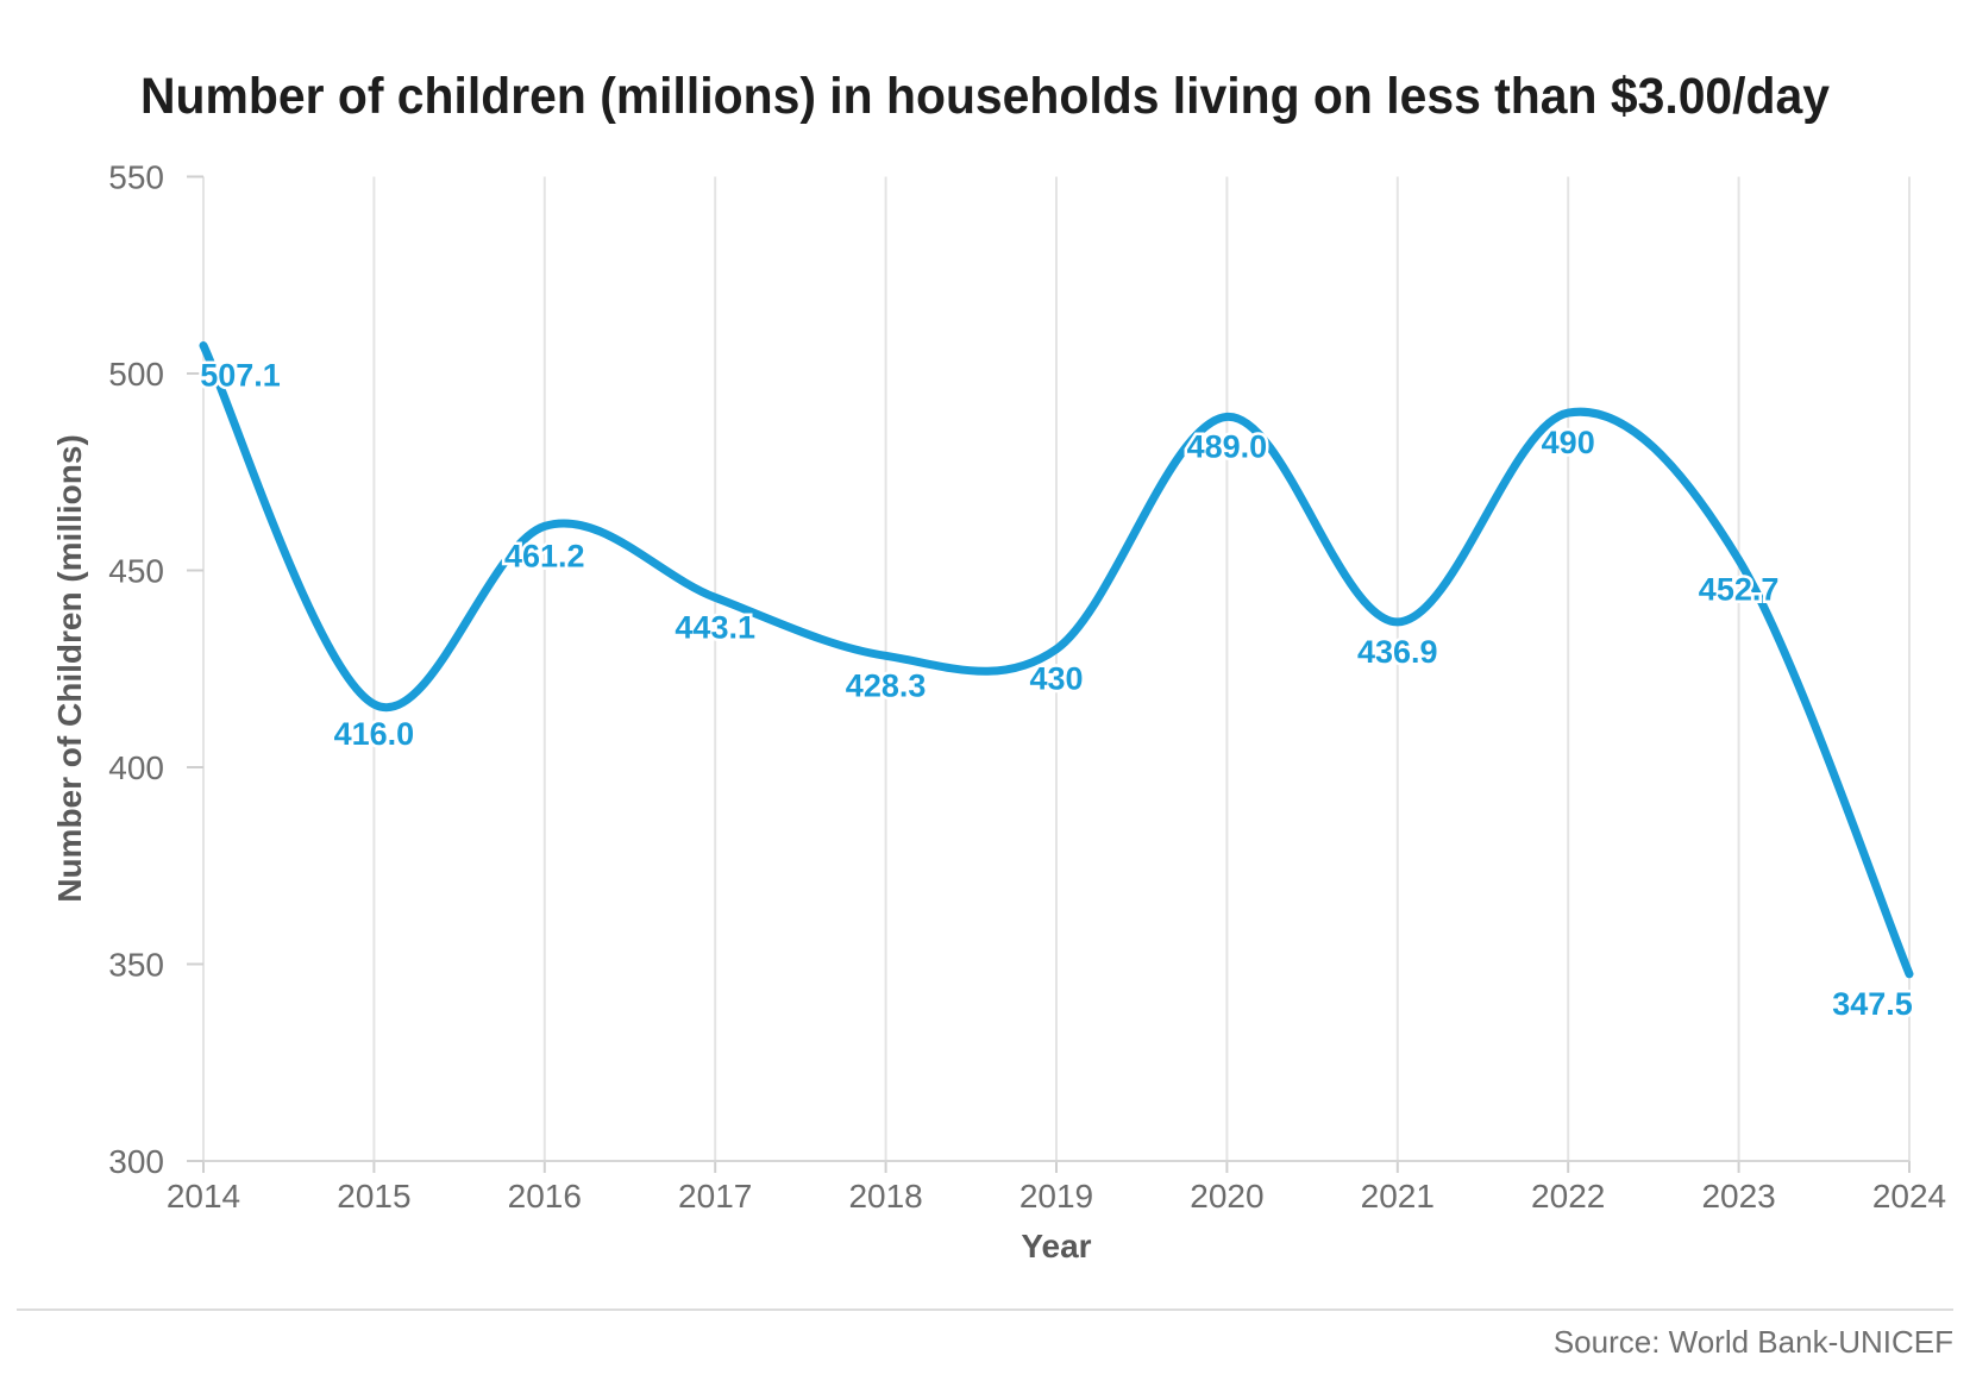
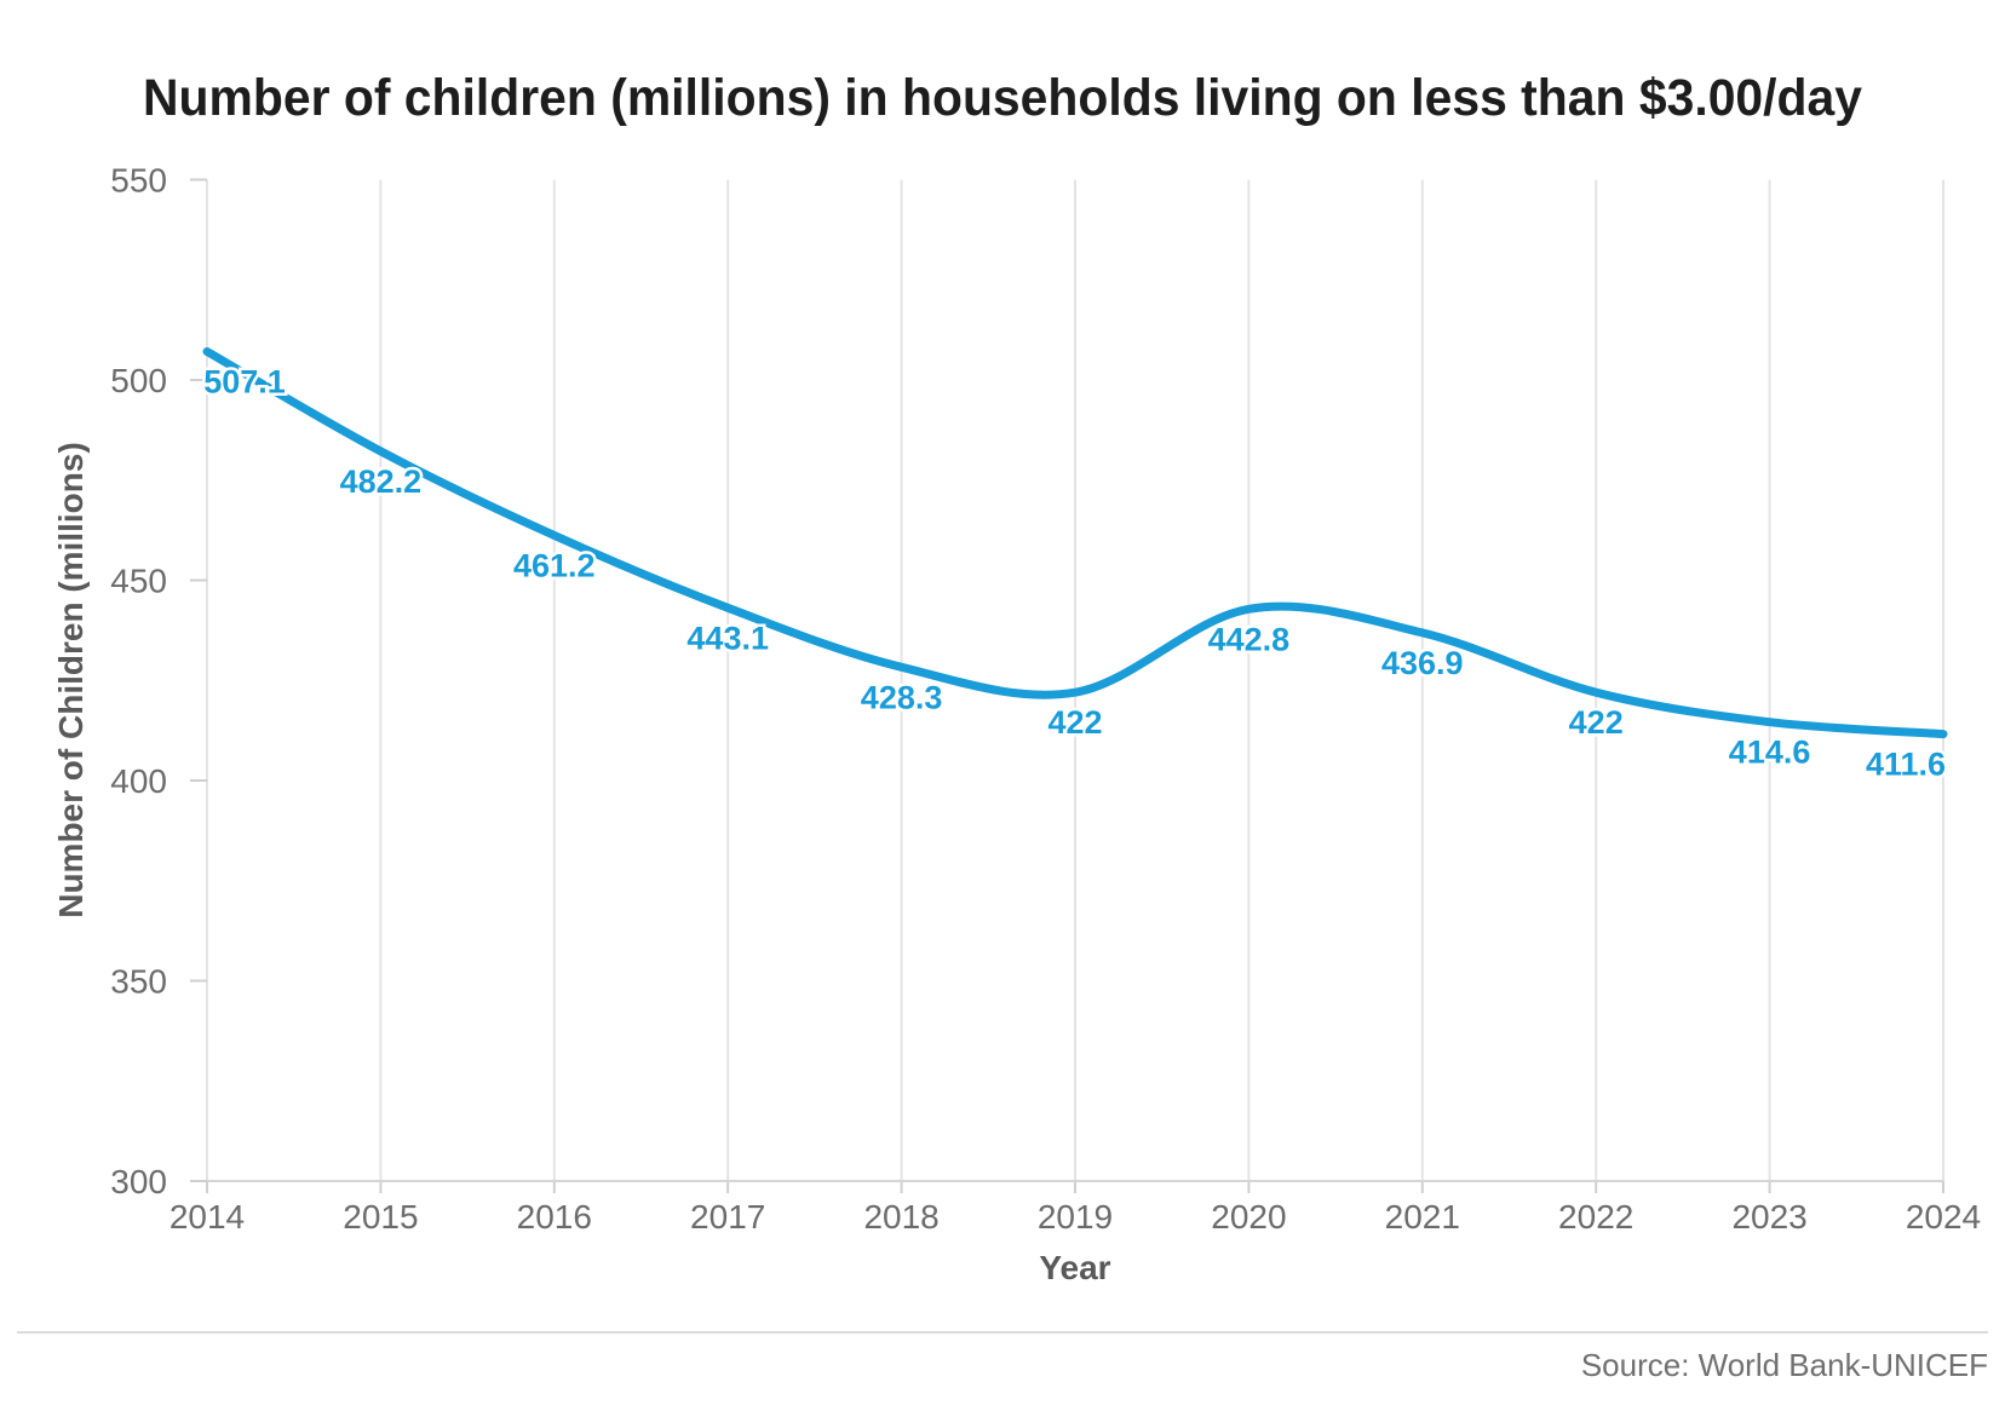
2015: 416.0 -> 482.2
2019: 430 -> 422
2020: 489.0 -> 442.8
2022: 490 -> 422
2023: 452.7 -> 414.6
2024: 347.5 -> 411.6
